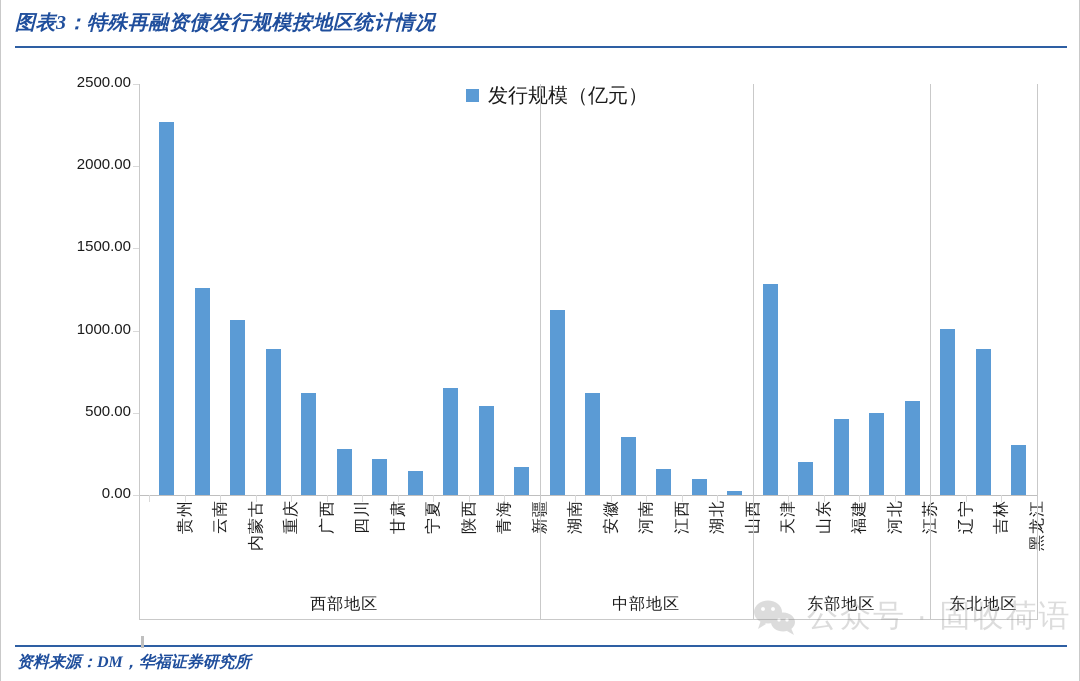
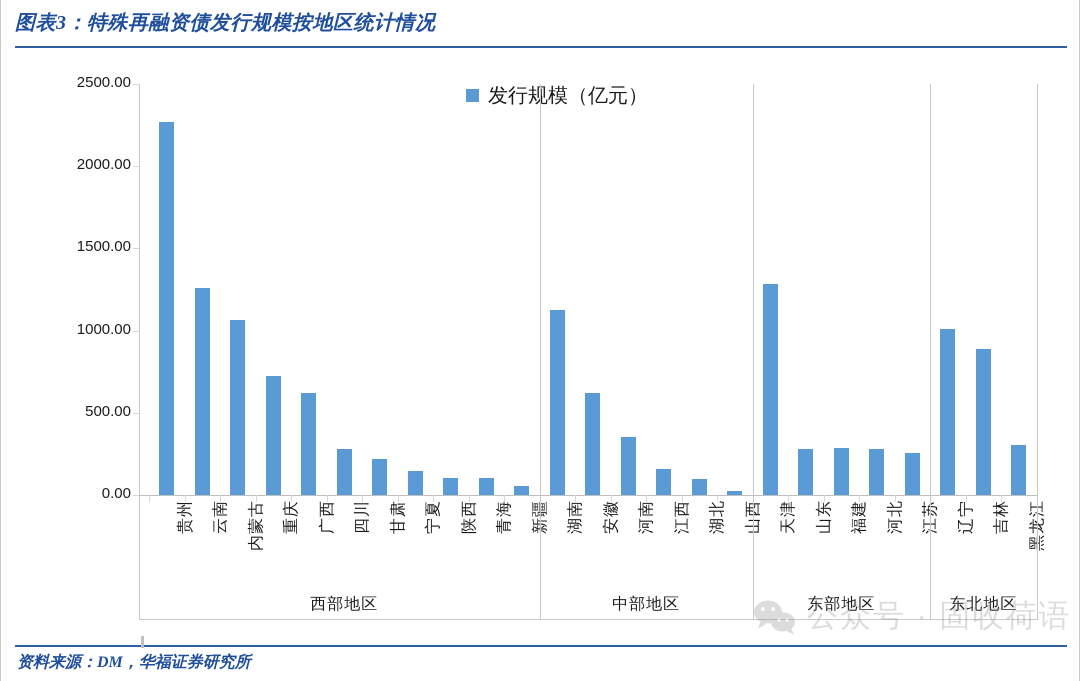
重庆: 890 -> 730
陕西: 650 -> 100
青海: 540 -> 100
新疆: 170 -> 60
山东: 200 -> 280
福建: 460 -> 280
河北: 500 -> 280
江苏: 570 -> 260
